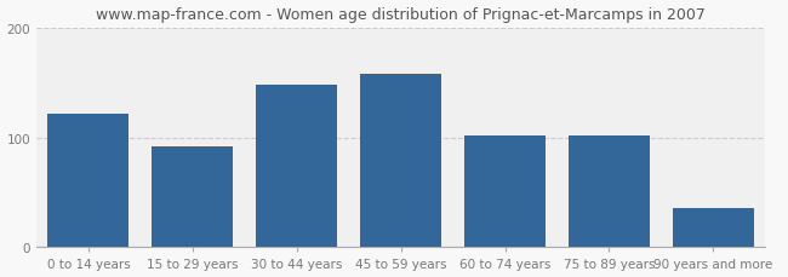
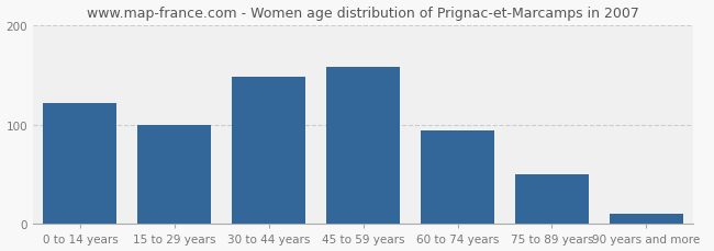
15 to 29 years: 92 -> 100
60 to 74 years: 102 -> 94
75 to 89 years: 102 -> 50
90 years and more: 36 -> 10
